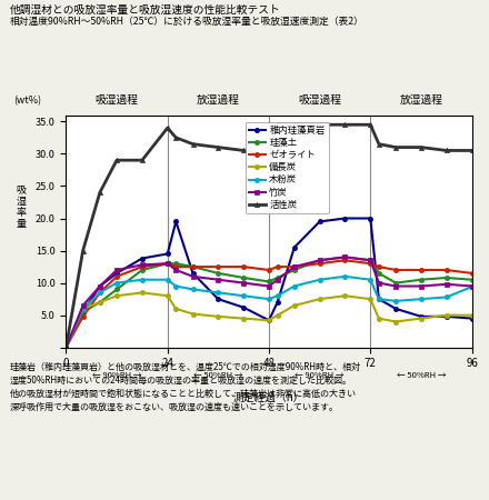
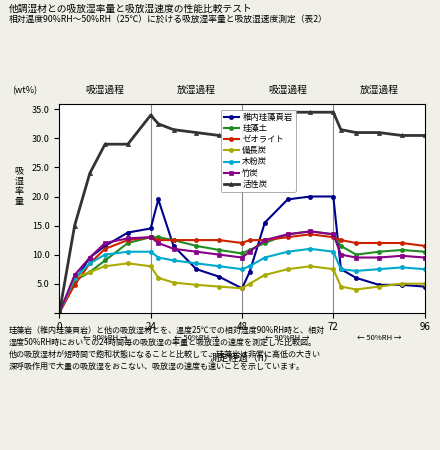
木粉炭/96: 9.4 -> 7.5
